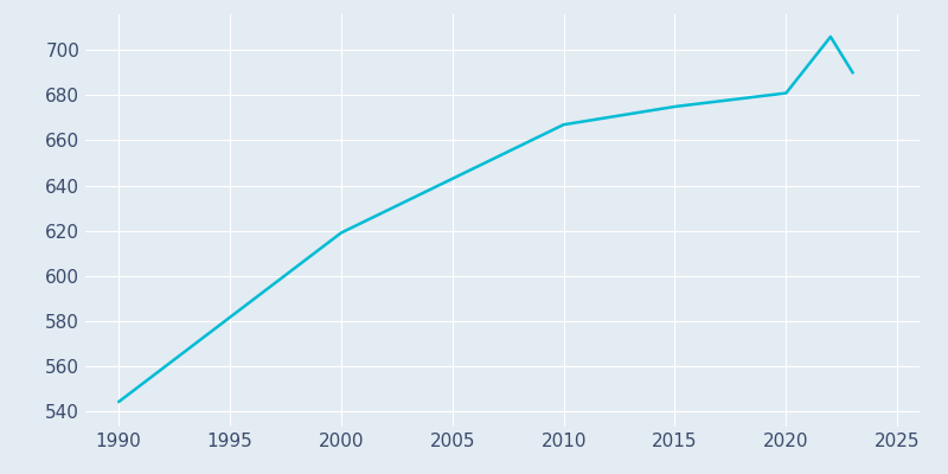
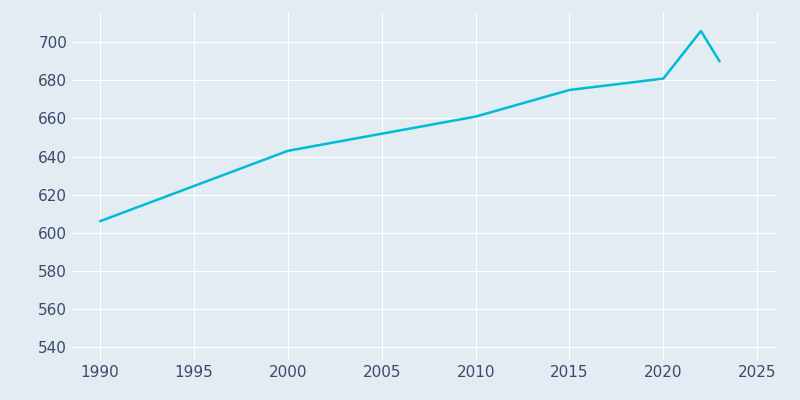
1990: 544 -> 606
2000: 619 -> 643
2010: 667 -> 661
